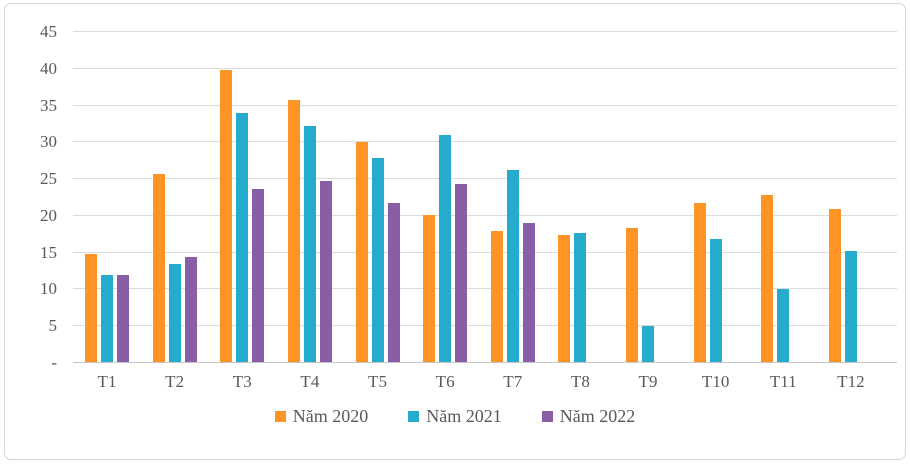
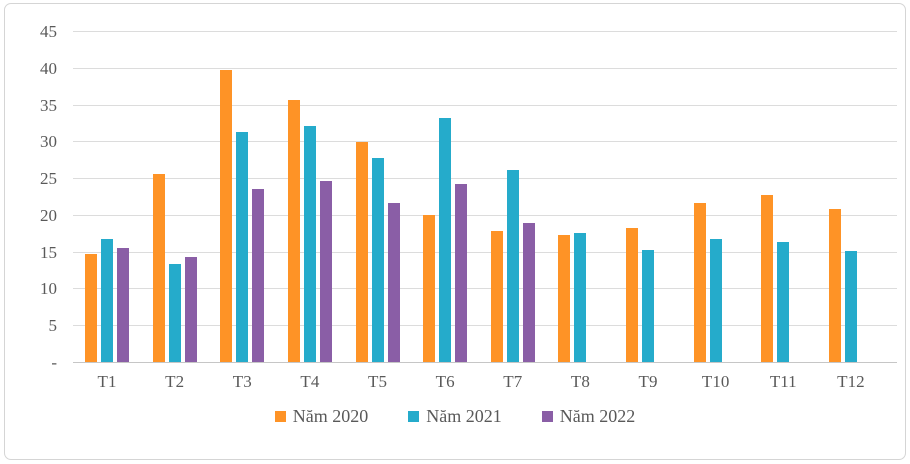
Năm 2021/T1: 12 -> 17
Năm 2022/T1: 12 -> 16
Năm 2021/T3: 34 -> 31
Năm 2021/T6: 31 -> 33
Năm 2021/T9: 5 -> 15
Năm 2021/T11: 10 -> 16
